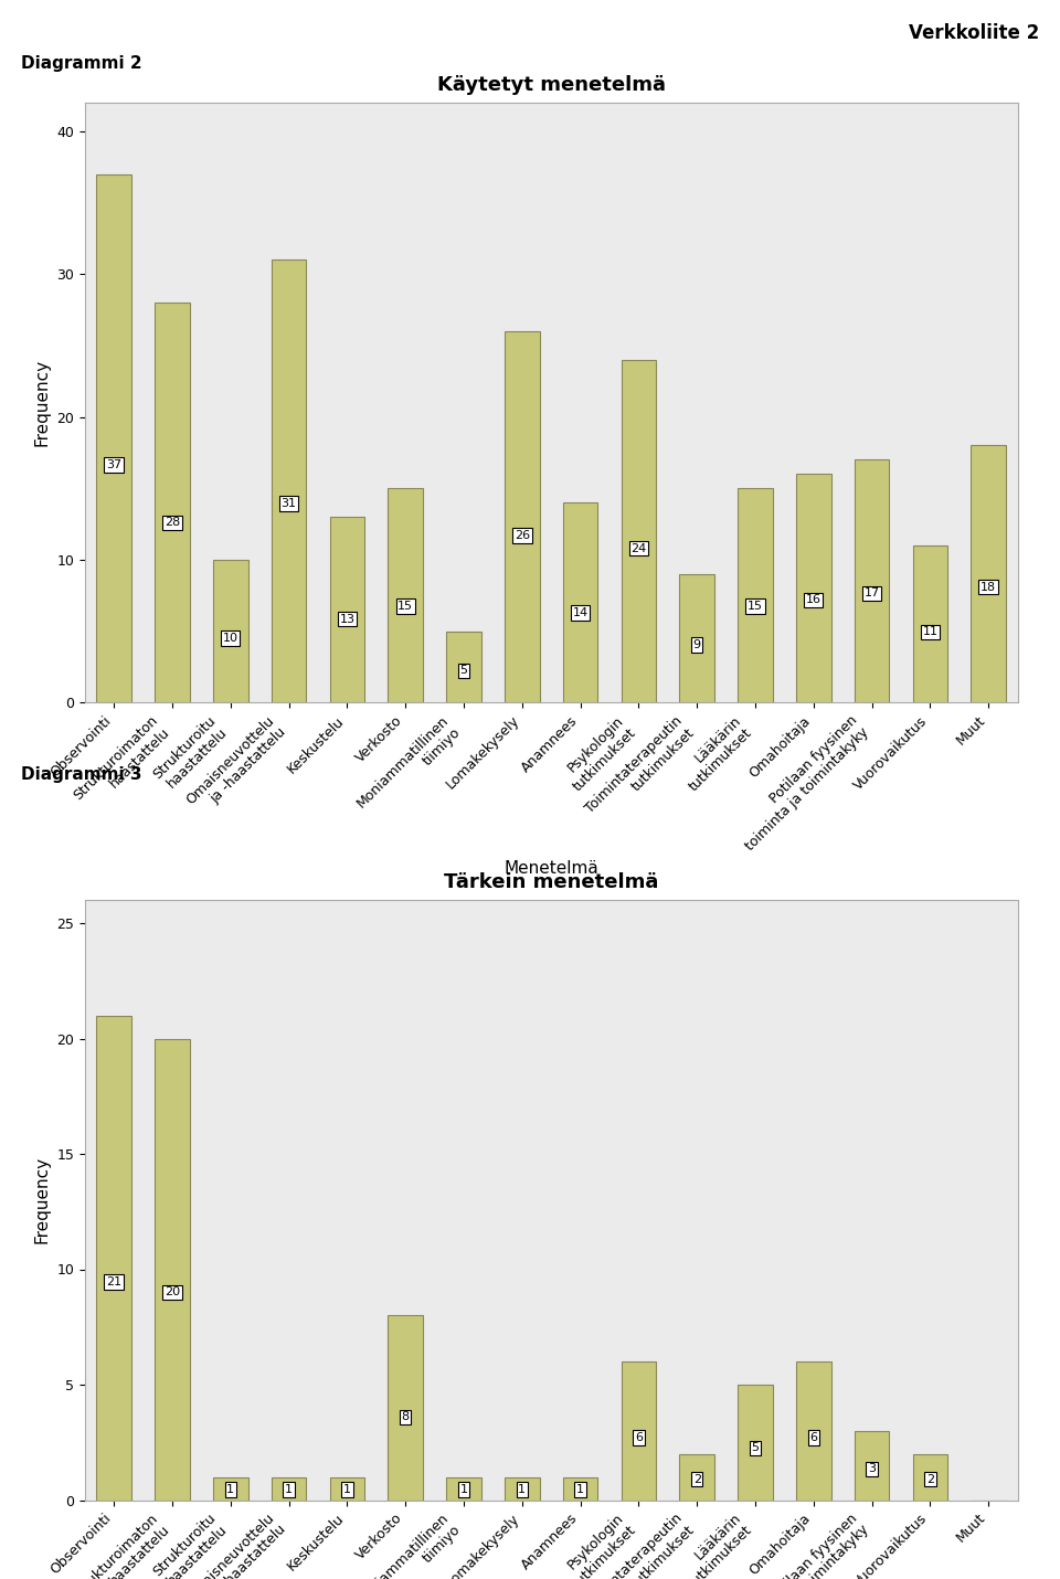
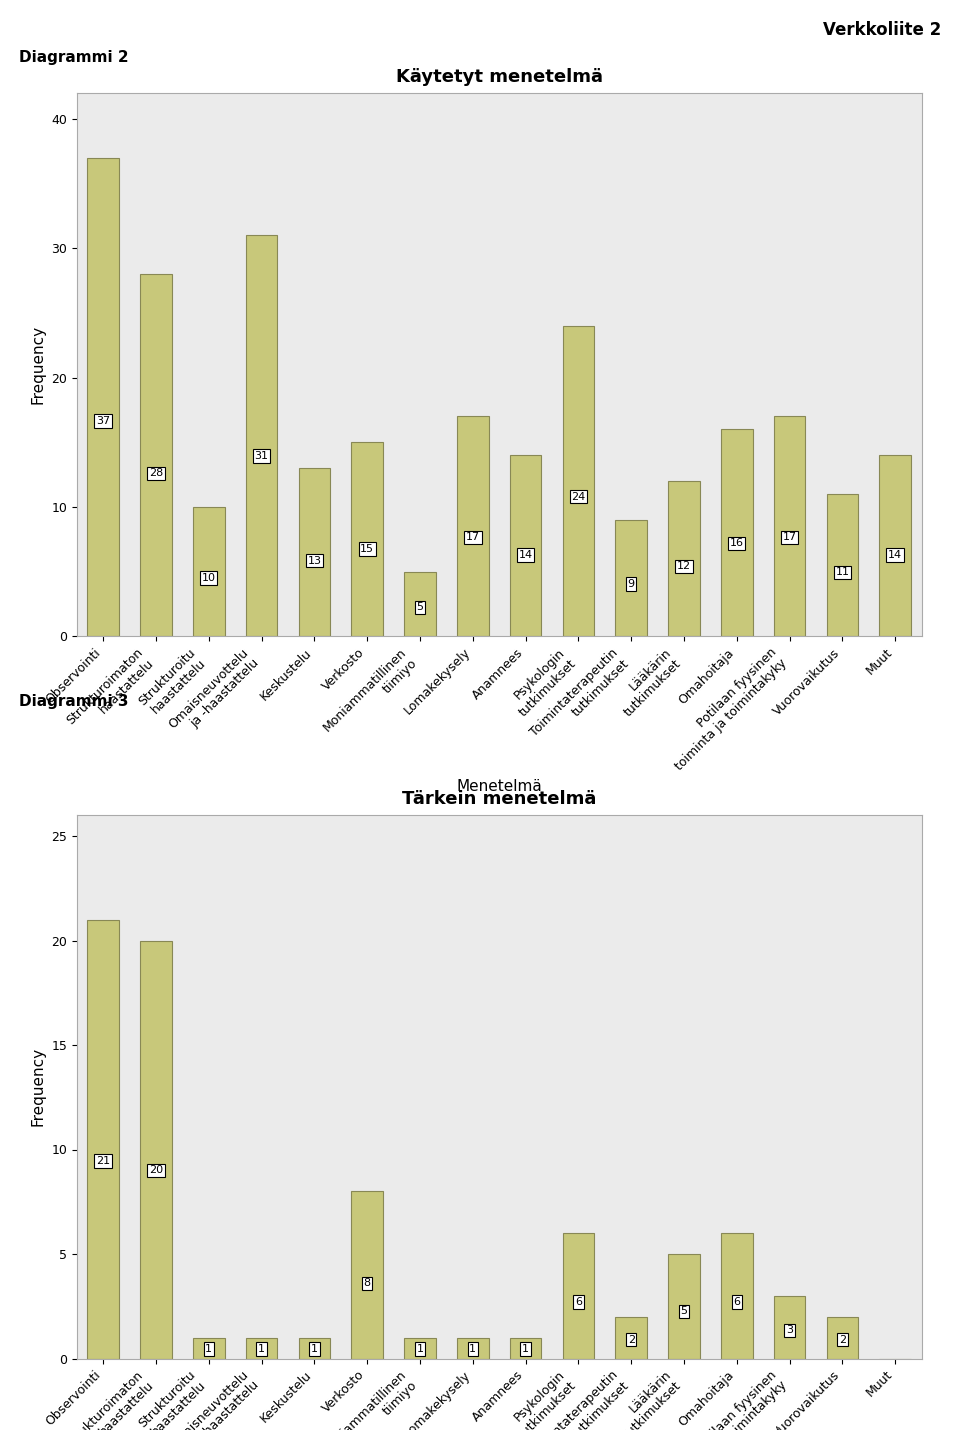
Käytetyt menetelmä/Lomakekysely: 26 -> 17
Käytetyt menetelmä/Lääkärin tutkimukset: 15 -> 12
Käytetyt menetelmä/Muut: 18 -> 14
